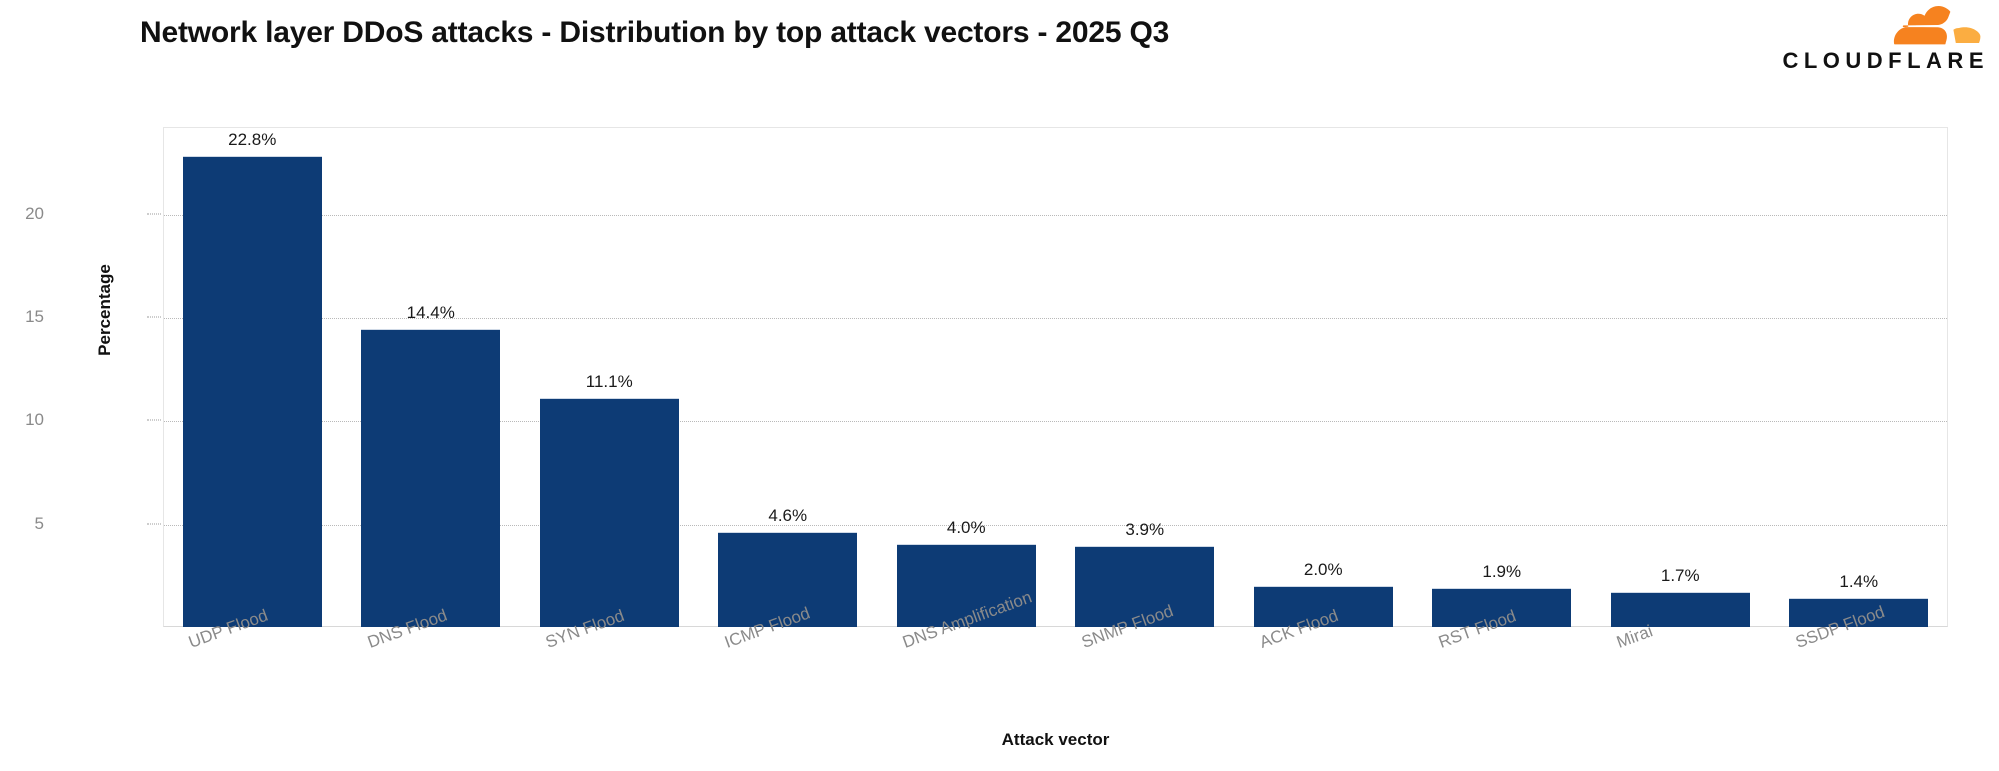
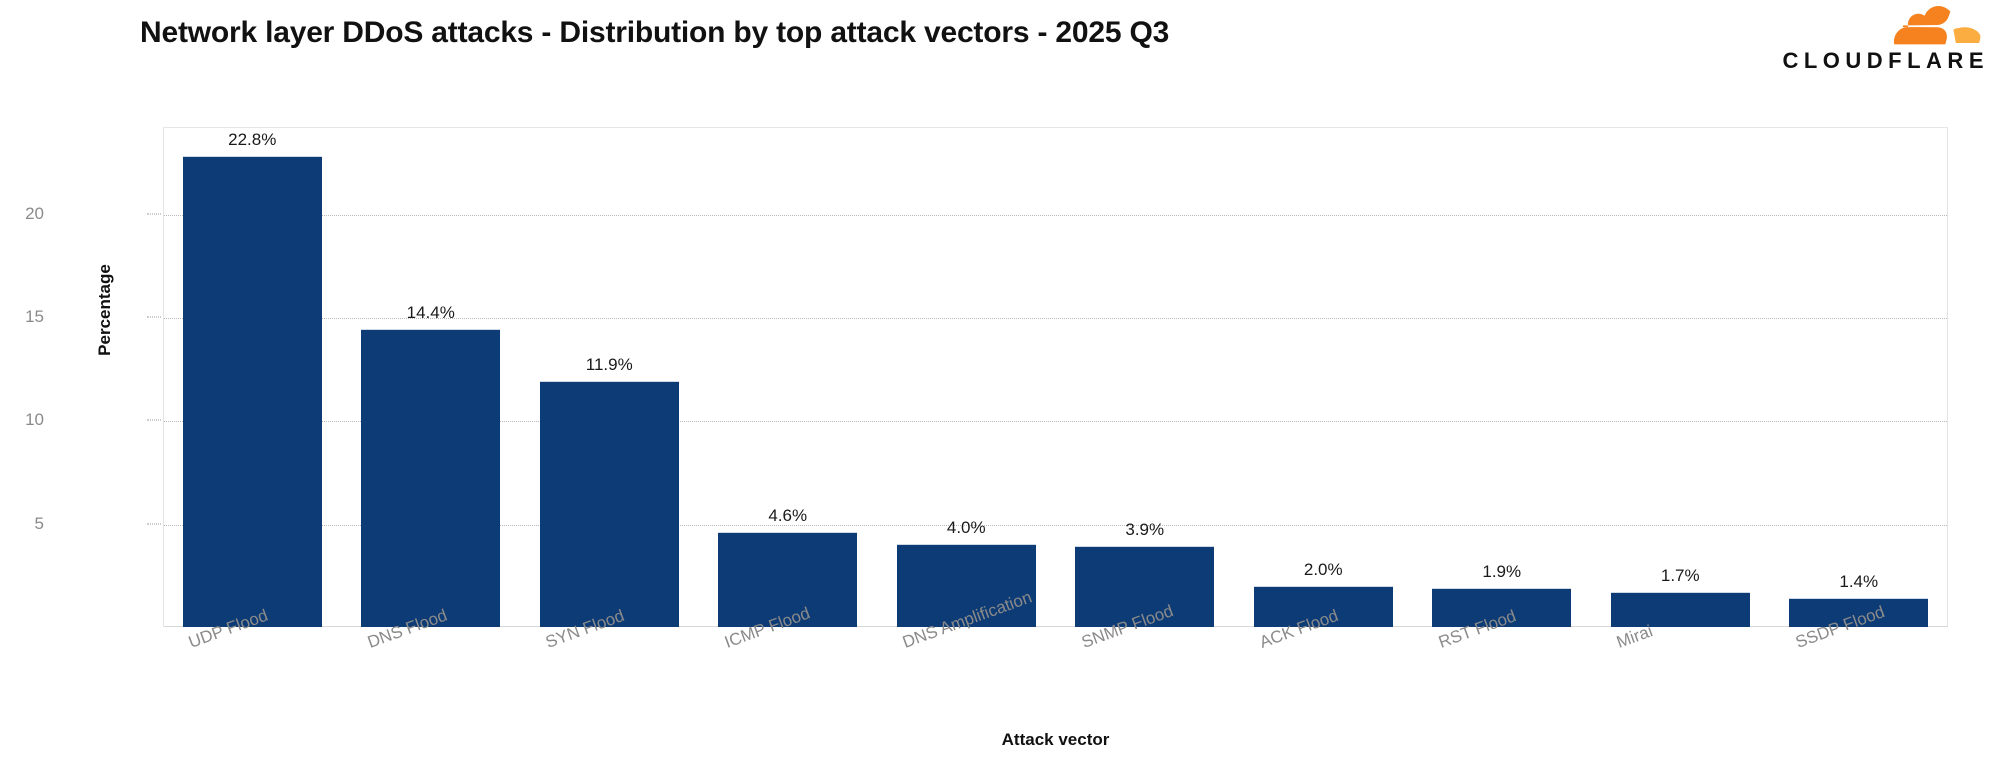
SYN Flood: 11.1% -> 11.9%
